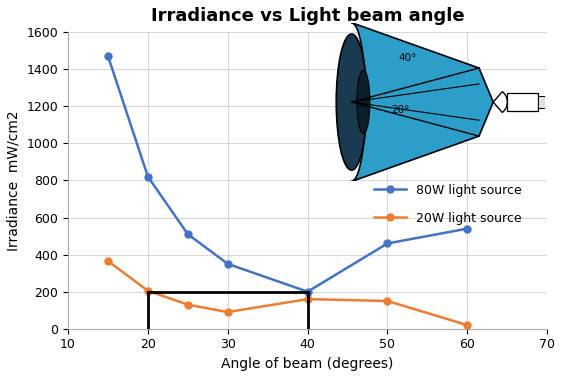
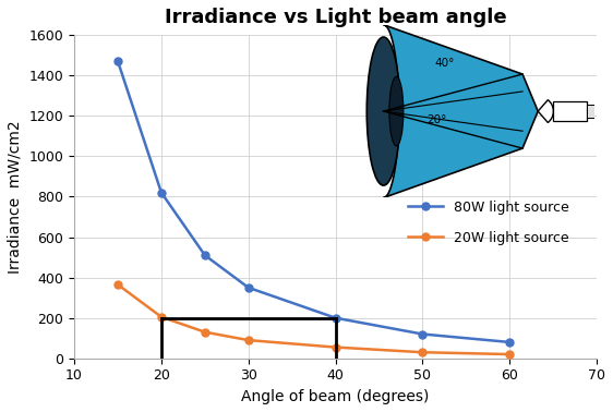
20W light source/40: 160 -> 60
80W light source/50: 460 -> 120
20W light source/50: 150 -> 30
80W light source/60: 540 -> 80
